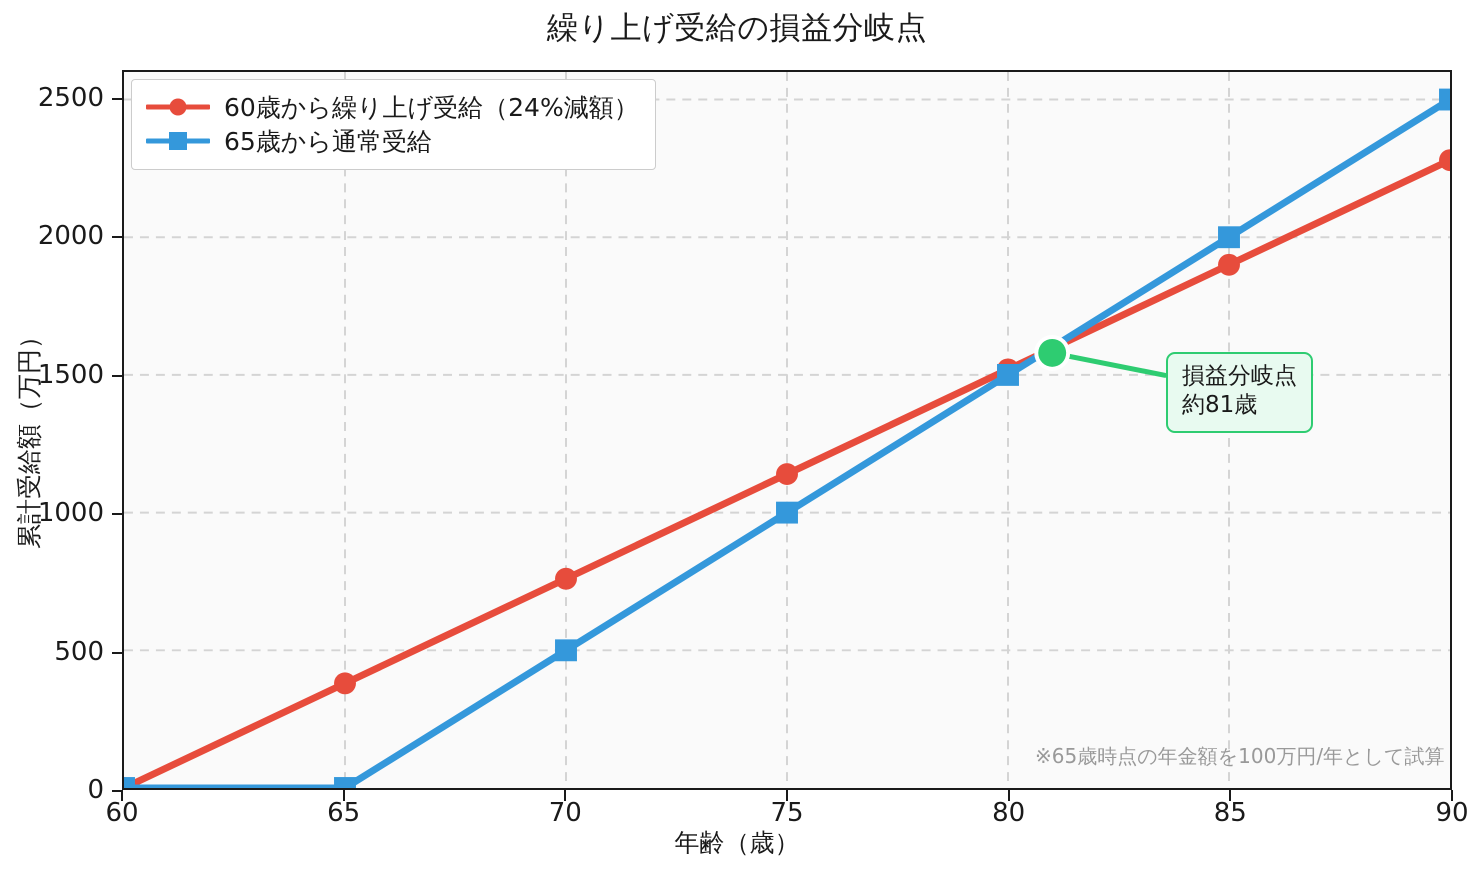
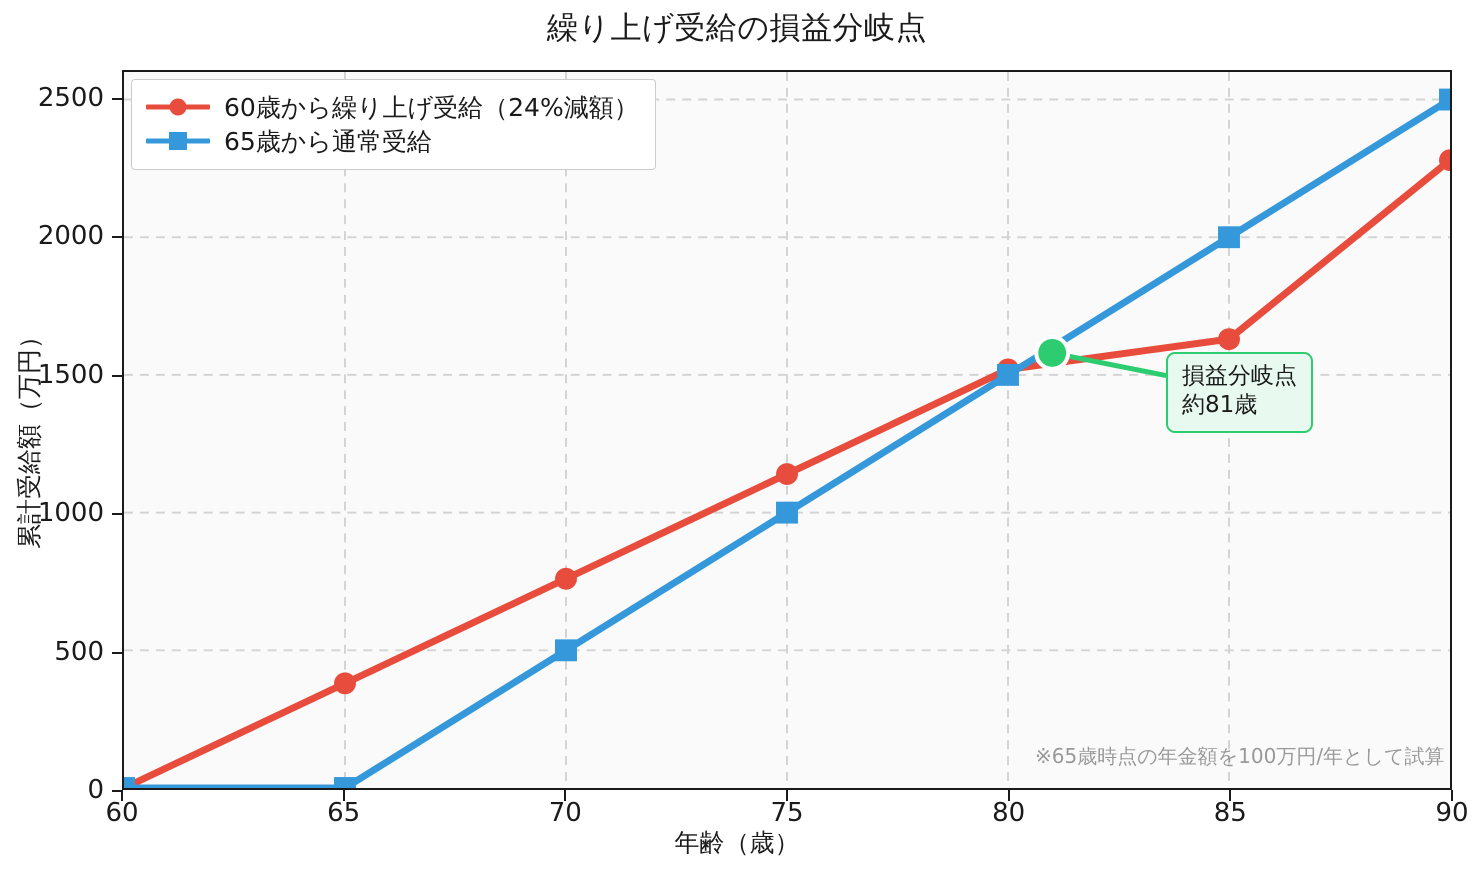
60歳から繰り上げ受給（24%減額）/85: 1900 -> 1630
